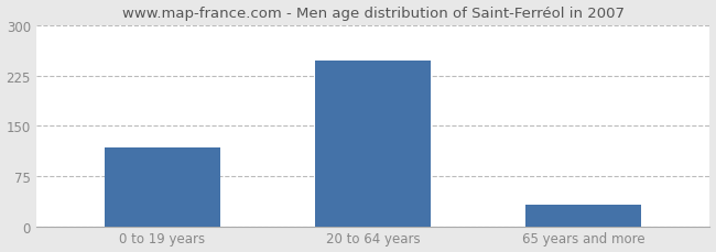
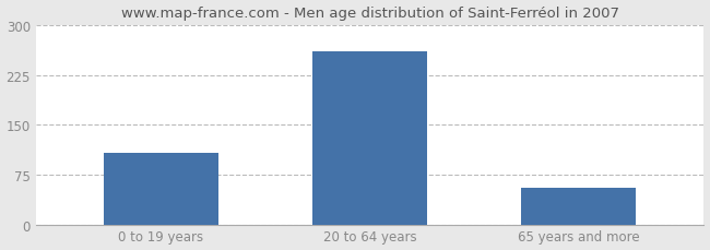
0 to 19 years: 118 -> 107
20 to 64 years: 248 -> 260
65 years and more: 32 -> 55
